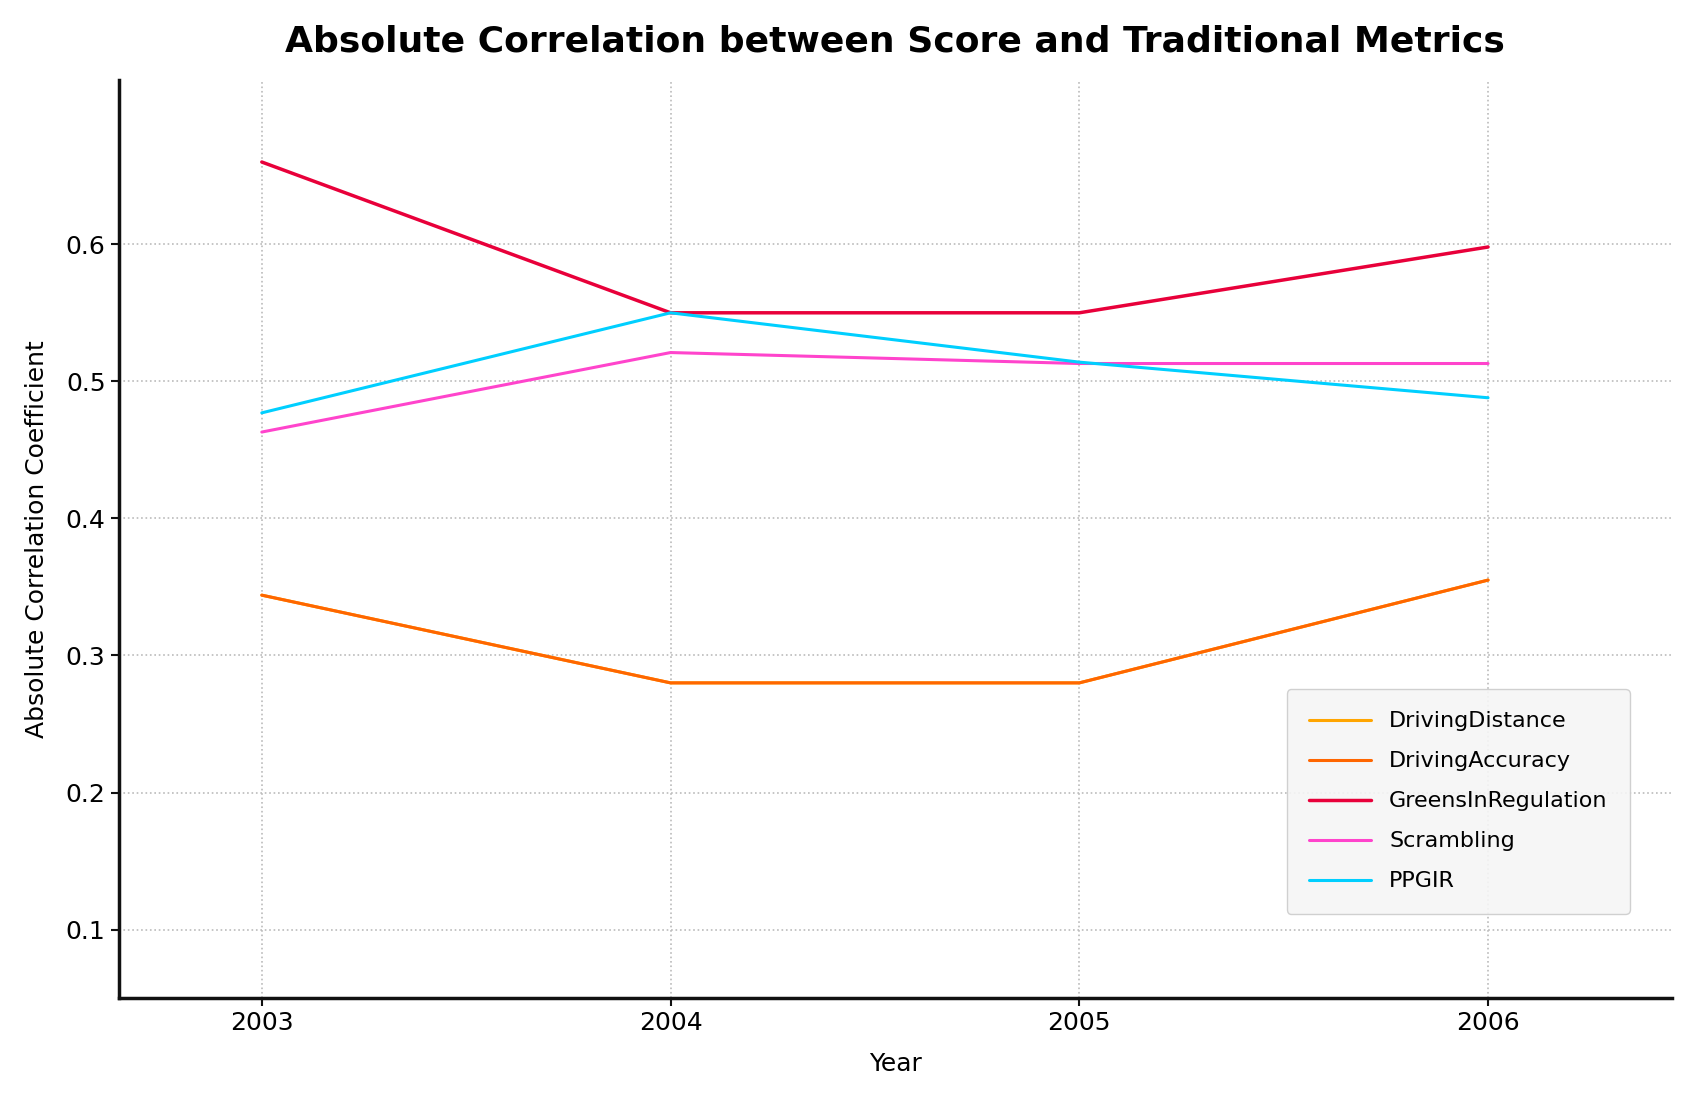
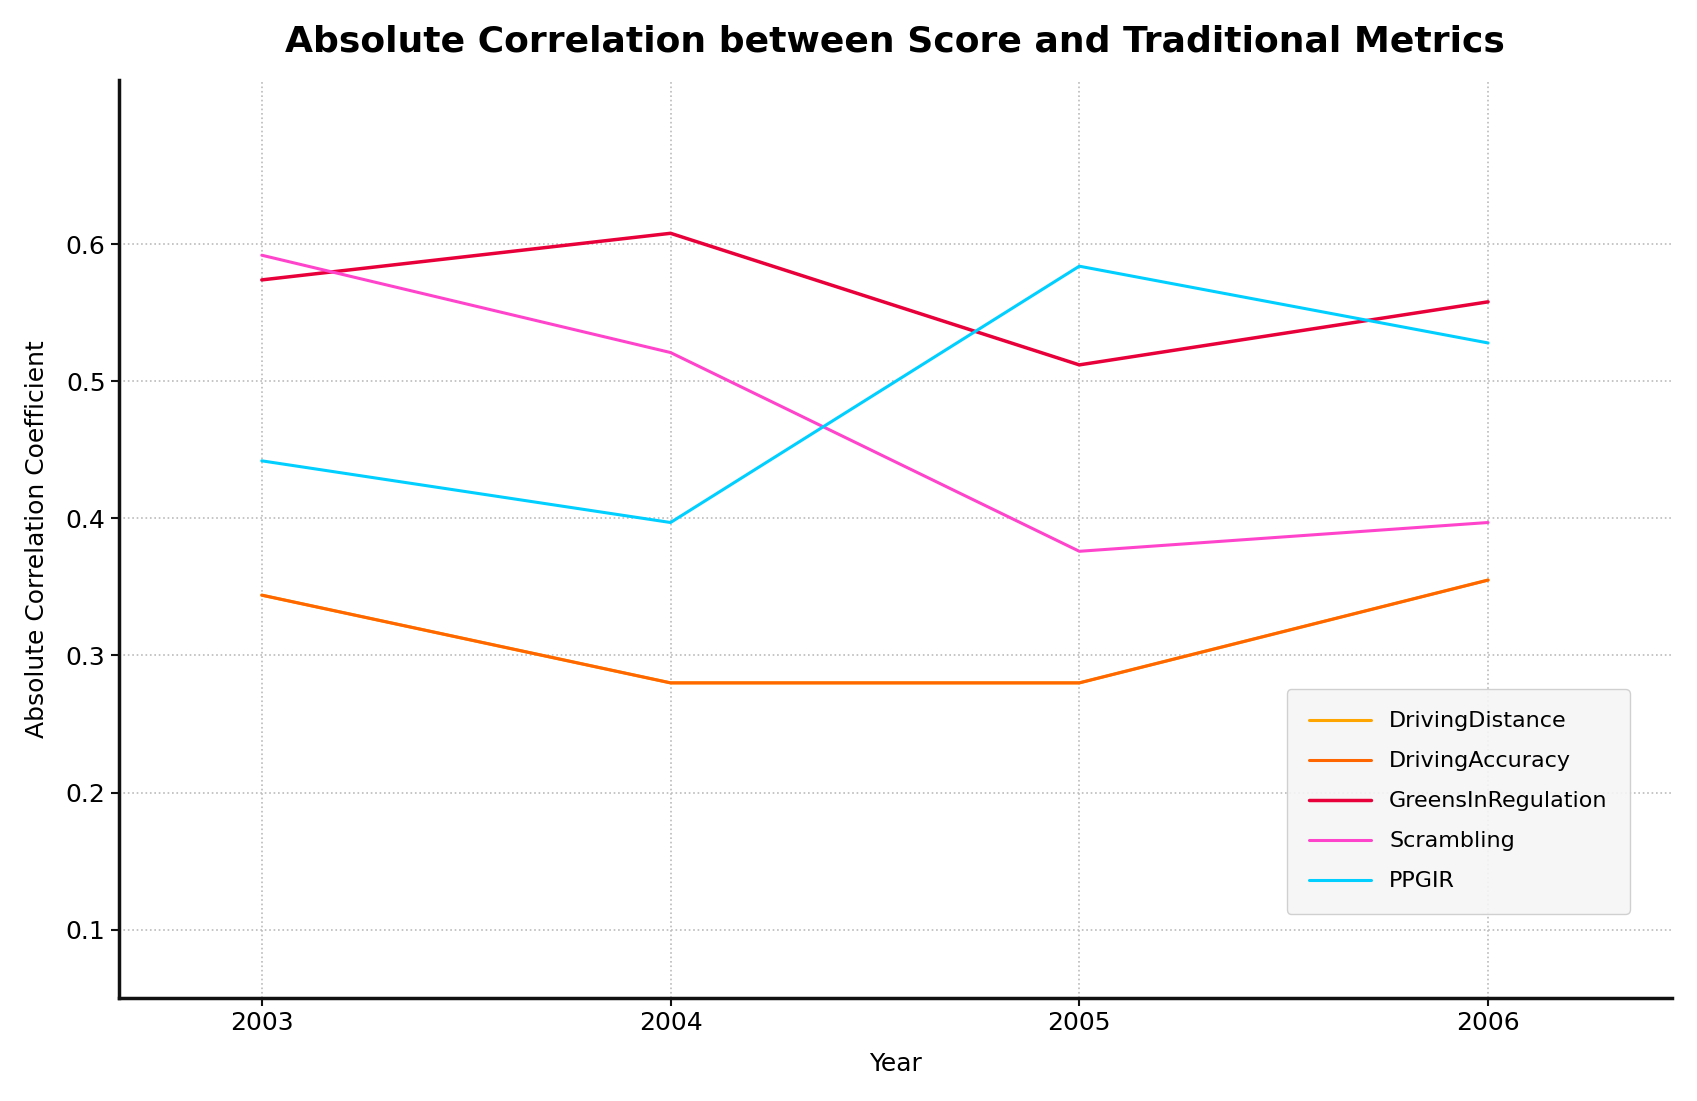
GreensInRegulation/2003: 0.660 -> 0.574
Scrambling/2003: 0.463 -> 0.592
PPGIR/2003: 0.477 -> 0.442
GreensInRegulation/2004: 0.550 -> 0.608
PPGIR/2004: 0.550 -> 0.397
GreensInRegulation/2005: 0.550 -> 0.512
Scrambling/2005: 0.513 -> 0.376
PPGIR/2005: 0.514 -> 0.584
GreensInRegulation/2006: 0.598 -> 0.558
Scrambling/2006: 0.513 -> 0.397
PPGIR/2006: 0.488 -> 0.528
